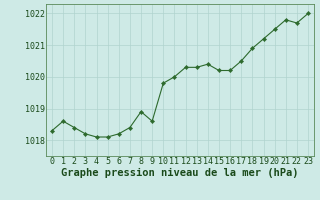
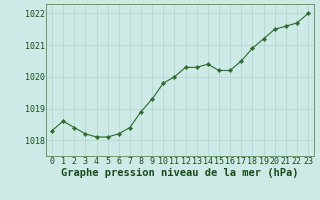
9: 1018.6 -> 1019.3
21: 1021.8 -> 1021.6
